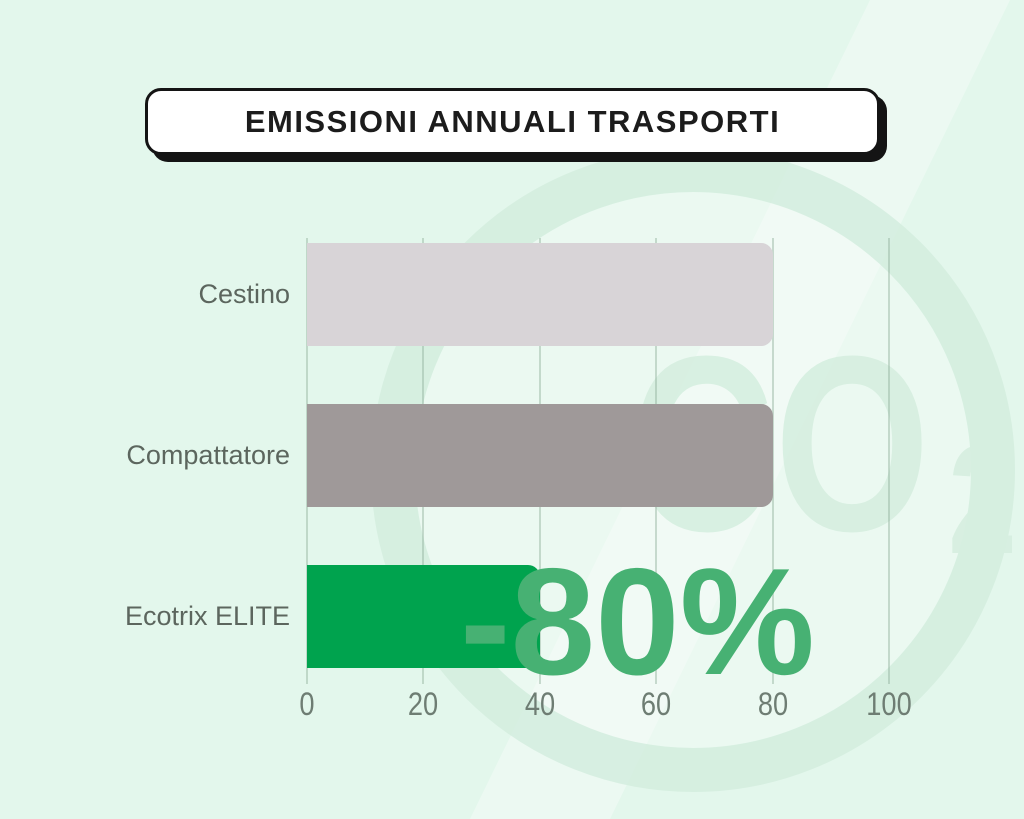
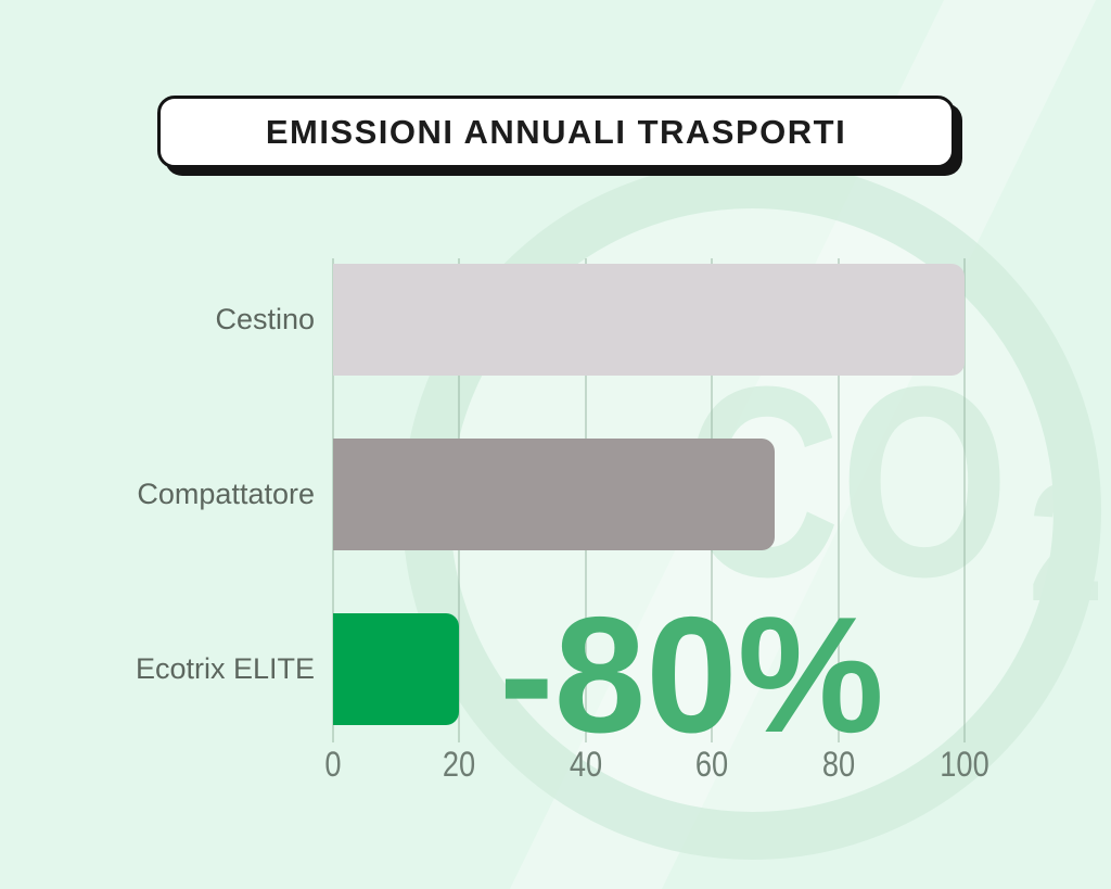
Cestino: 80 -> 100
Compattatore: 80 -> 70
Ecotrix ELITE: 40 -> 20
